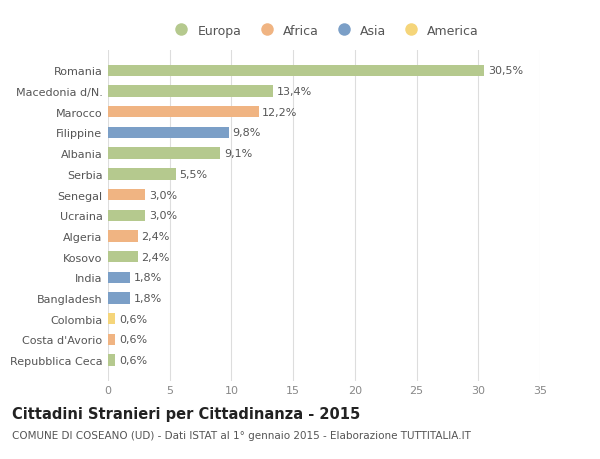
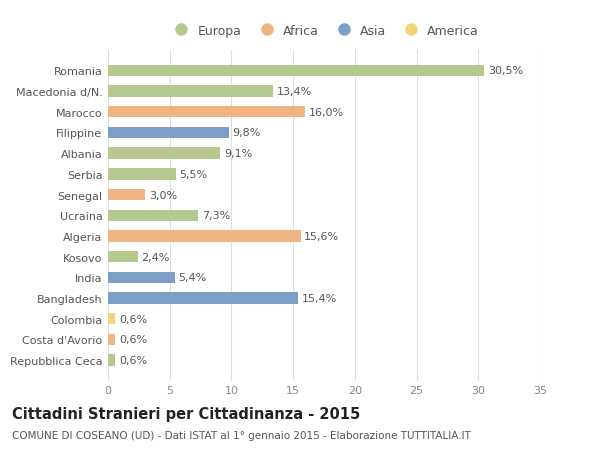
Marocco: 12,2% -> 16,0%
Ucraina: 3,0% -> 7,3%
Algeria: 2,4% -> 15,6%
India: 1,8% -> 5,4%
Bangladesh: 1,8% -> 15,4%
